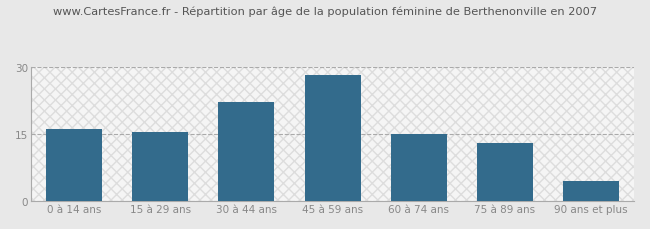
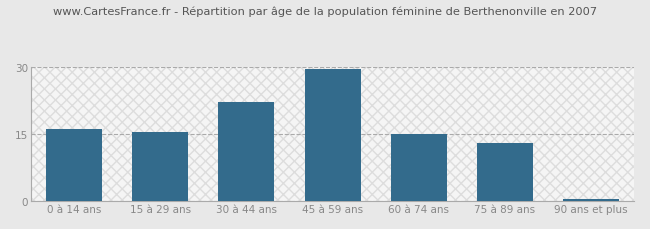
45 à 59 ans: 28.0 -> 29.5
90 ans et plus: 4.5 -> 0.5
